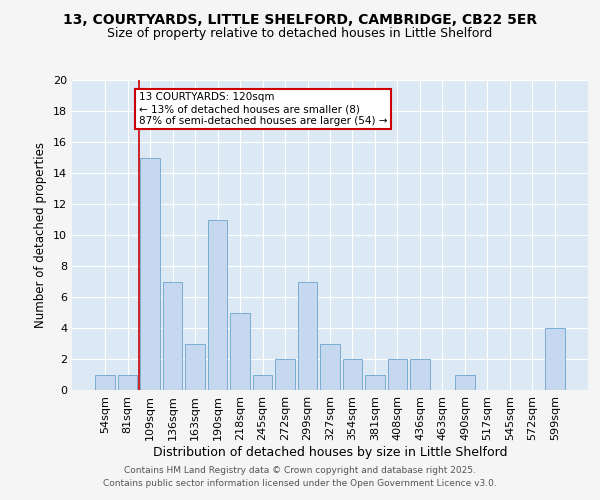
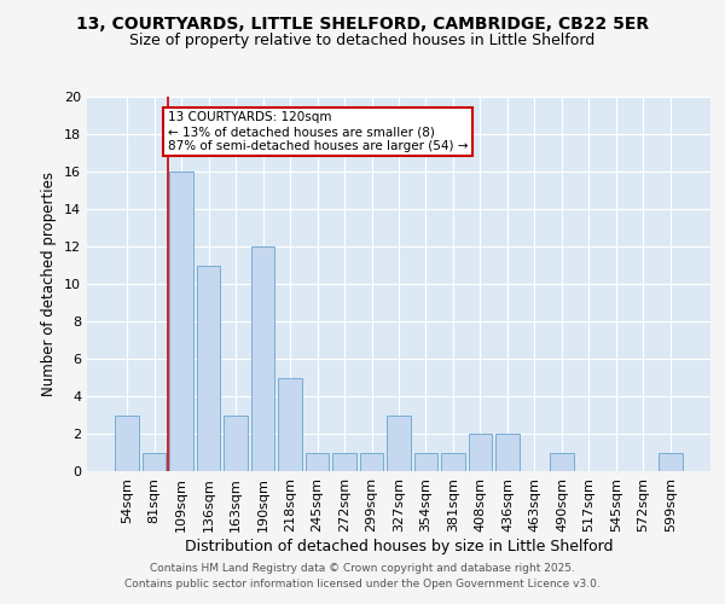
54sqm: 1 -> 3
109sqm: 15 -> 16
136sqm: 7 -> 11
190sqm: 11 -> 12
272sqm: 2 -> 1
299sqm: 7 -> 1
354sqm: 2 -> 1
599sqm: 4 -> 1
